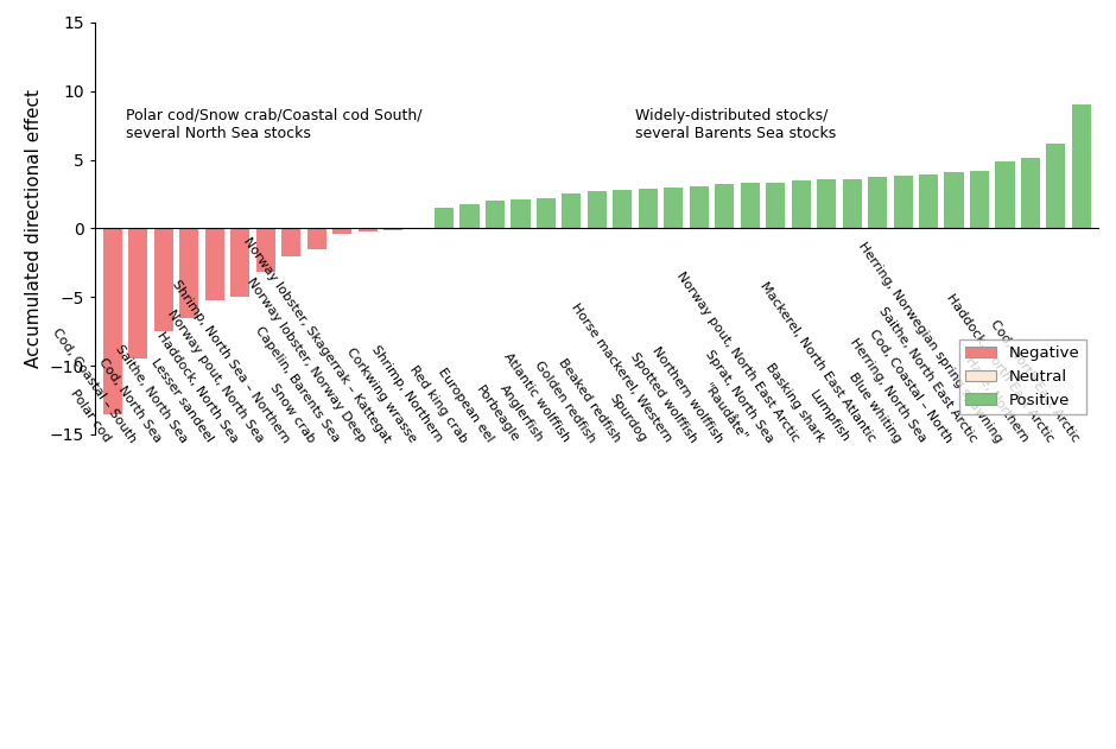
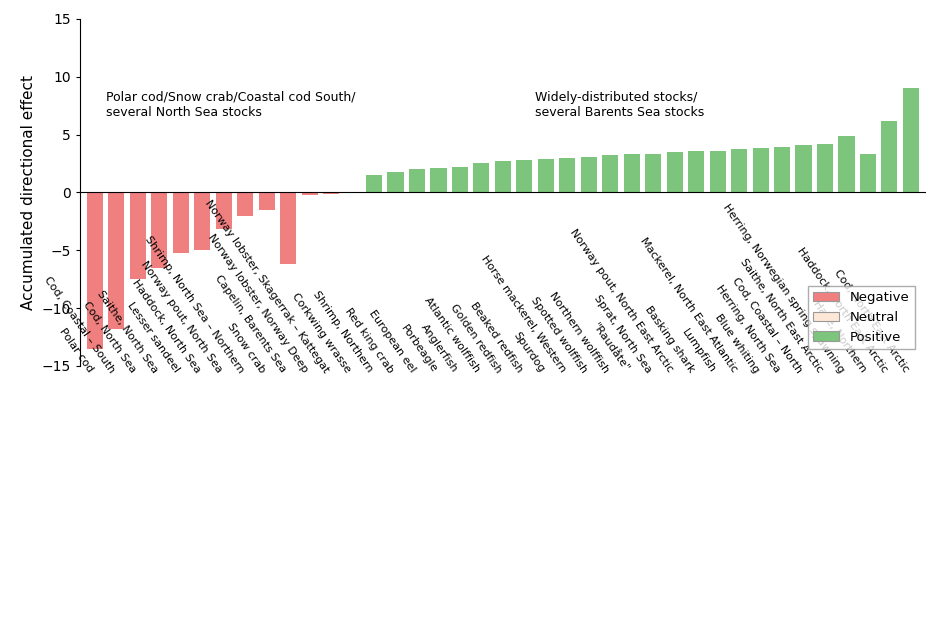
Cod, Coastal – South: -9.5 -> -11.8
Capelin, Barents Sea: -0.3 -> -6.2
Hake, Northern: 5.1 -> 3.3
